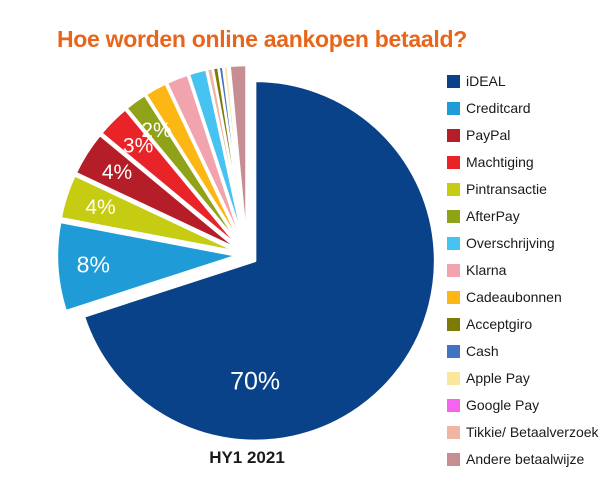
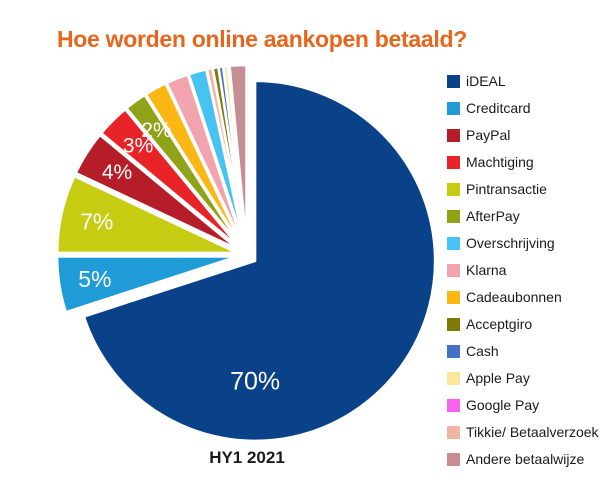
Creditcard: 8% -> 5%
Pintransactie: 4% -> 7%
